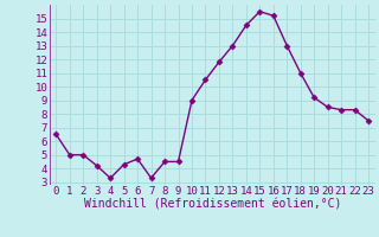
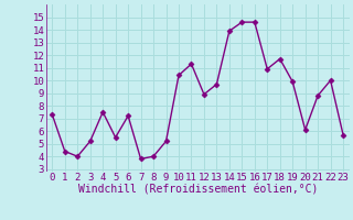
0: 6.5 -> 7.3
1: 5.0 -> 4.4
2: 5.0 -> 4.0
3: 4.2 -> 5.2
4: 3.3 -> 7.5
5: 4.3 -> 5.5
6: 4.7 -> 7.2
7: 3.3 -> 3.8
8: 4.5 -> 4.0
9: 4.5 -> 5.2
10: 9.0 -> 10.4
11: 10.5 -> 11.3
12: 11.8 -> 8.9
13: 13.0 -> 9.7
14: 14.5 -> 13.9
15: 15.5 -> 14.6
16: 15.2 -> 14.6
17: 13.0 -> 10.9
18: 11.0 -> 11.7
19: 9.2 -> 9.9
20: 8.5 -> 6.1
21: 8.3 -> 8.8
22: 8.3 -> 10.0
23: 7.5 -> 5.7
